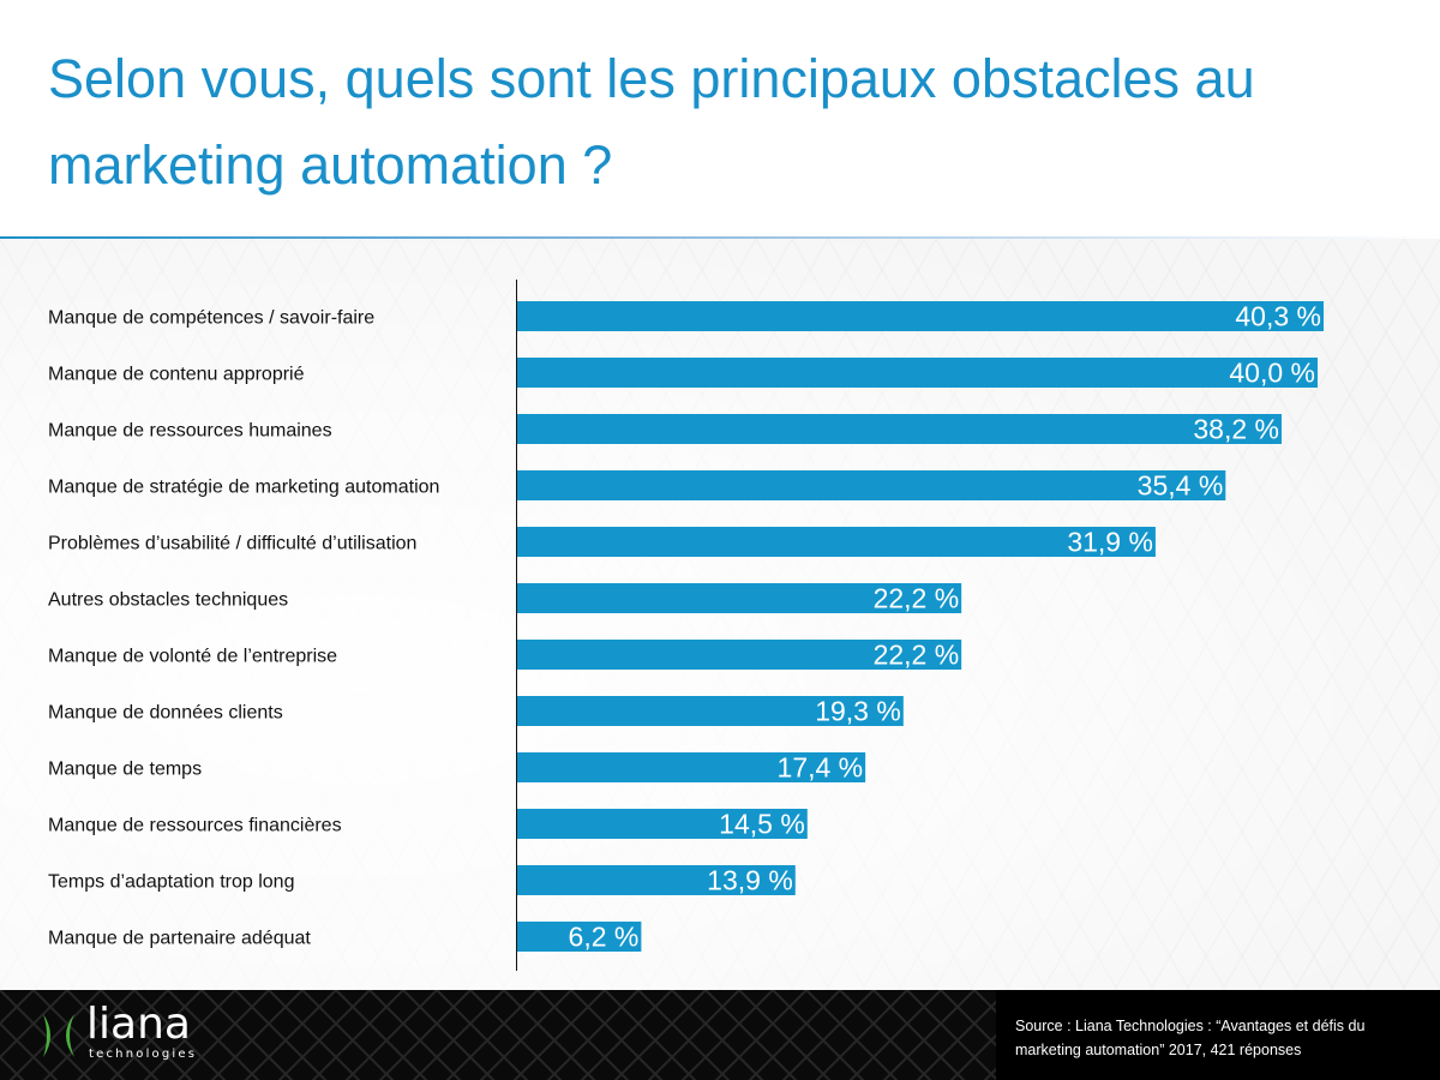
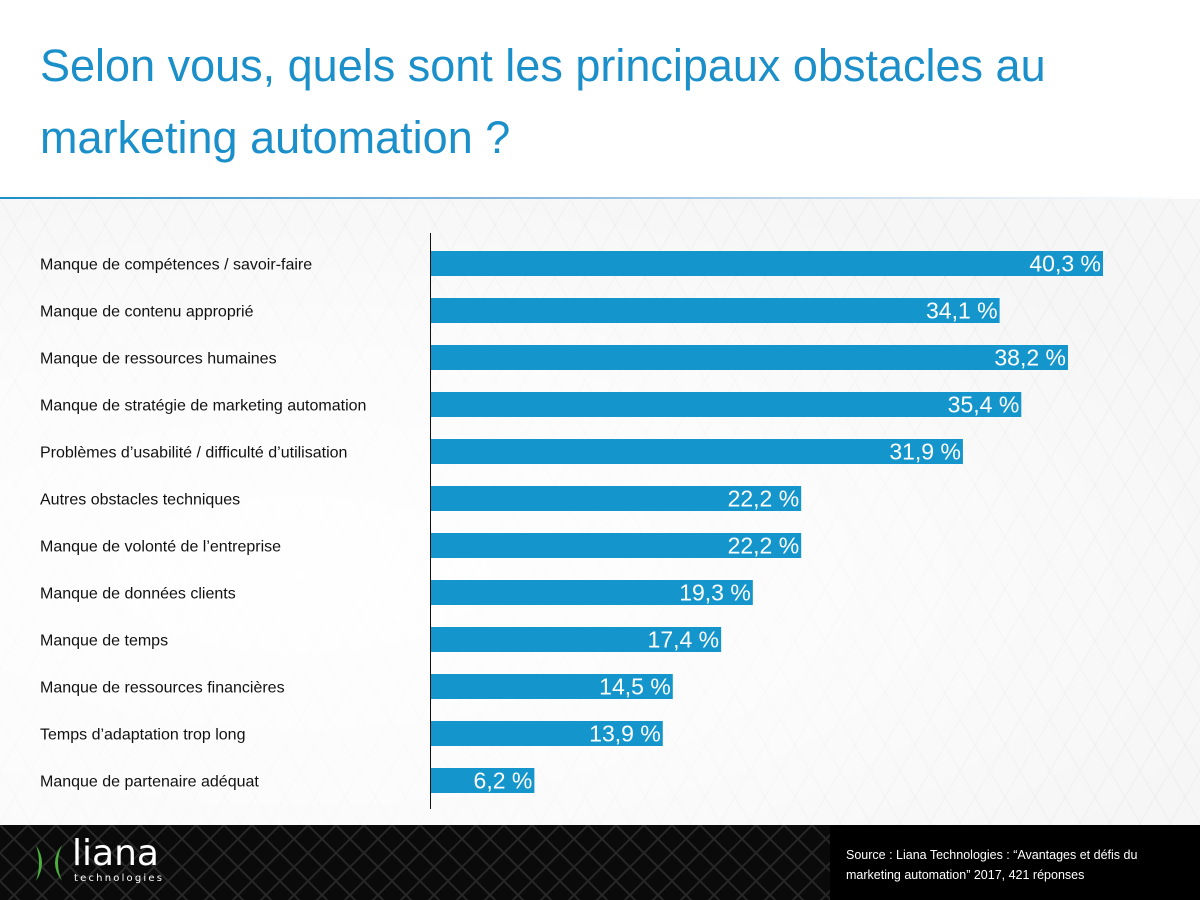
Manque de contenu approprié: 40,0 -> 34,1
